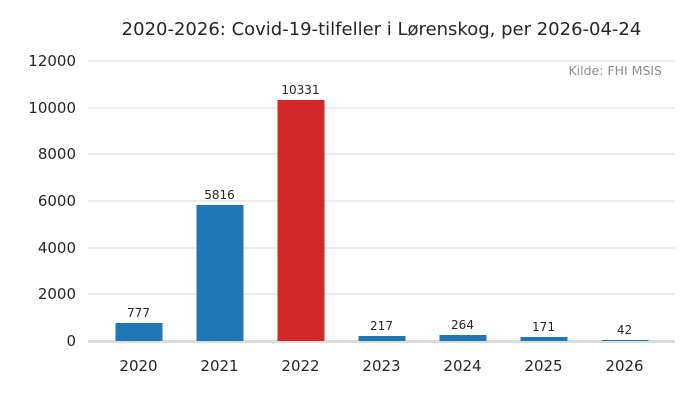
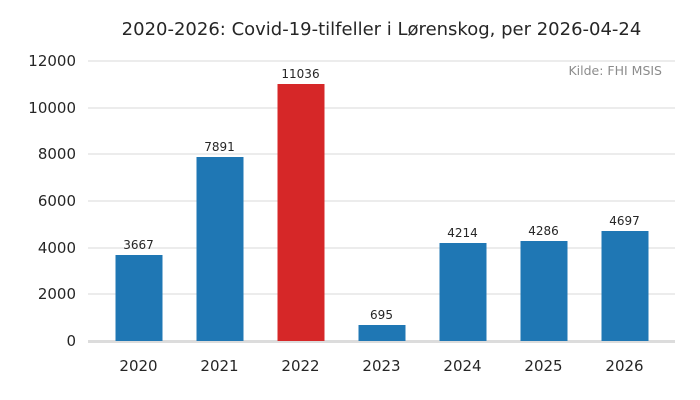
2020: 777 -> 3667
2021: 5816 -> 7891
2022: 10331 -> 11036
2023: 217 -> 695
2024: 264 -> 4214
2025: 171 -> 4286
2026: 42 -> 4697
